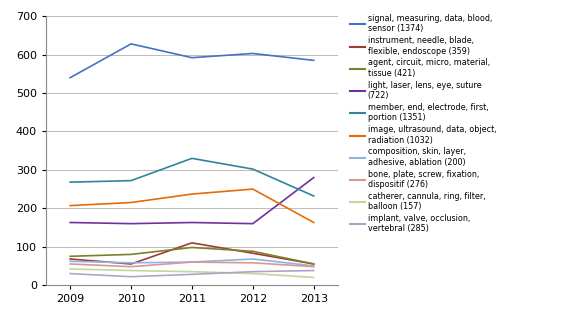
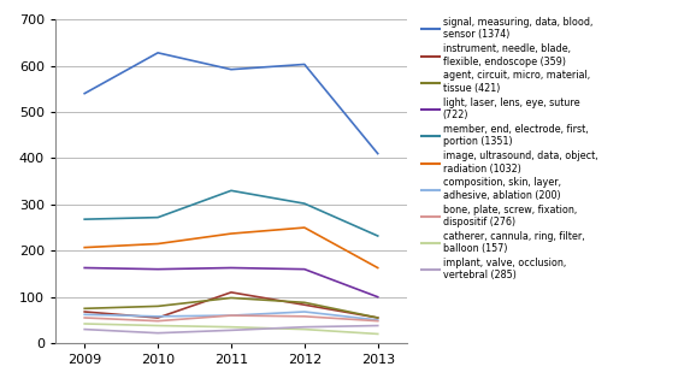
signal, measuring, data, blood, sensor (1374)/2013: 585 -> 410
light, laser, lens, eye, suture (722)/2013: 280 -> 100
